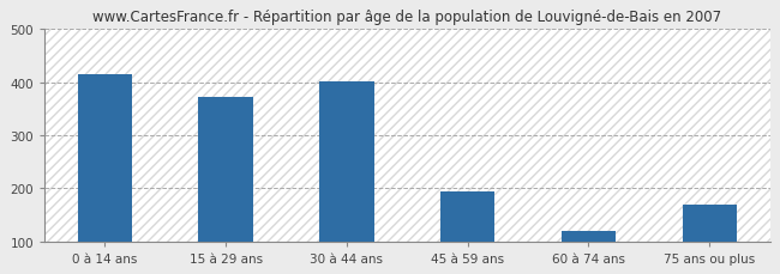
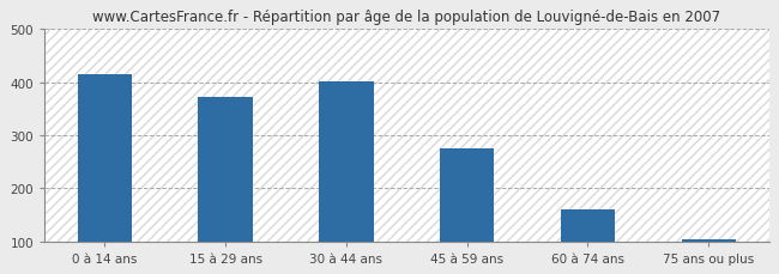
45 à 59 ans: 195 -> 275
60 à 74 ans: 120 -> 161
75 ans ou plus: 170 -> 103
